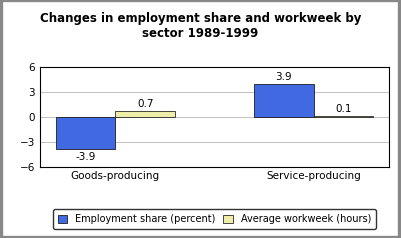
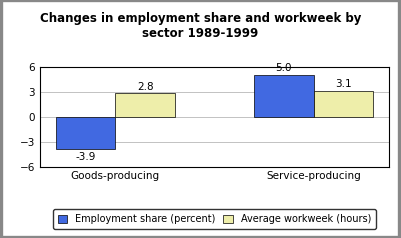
Average workweek (hours)/Goods-producing: 0.7 -> 2.8
Employment share (percent)/Service-producing: 3.9 -> 5.0
Average workweek (hours)/Service-producing: 0.1 -> 3.1
